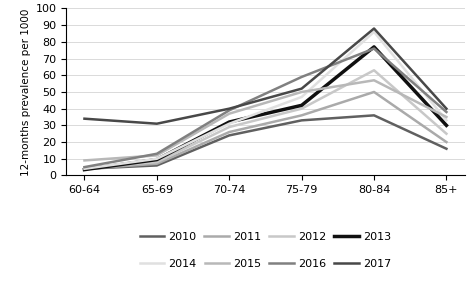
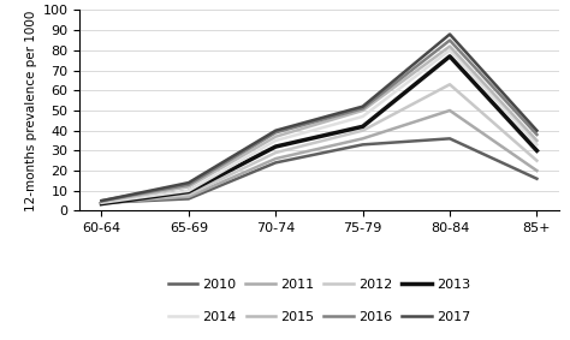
2015/60-64: 9 -> 4
2017/60-64: 34 -> 5
2017/65-69: 31 -> 14
2014/70-74: 31 -> 35
2016/75-79: 59 -> 51
2014/80-84: 86 -> 80
2015/80-84: 57 -> 82
2016/80-84: 76 -> 85
